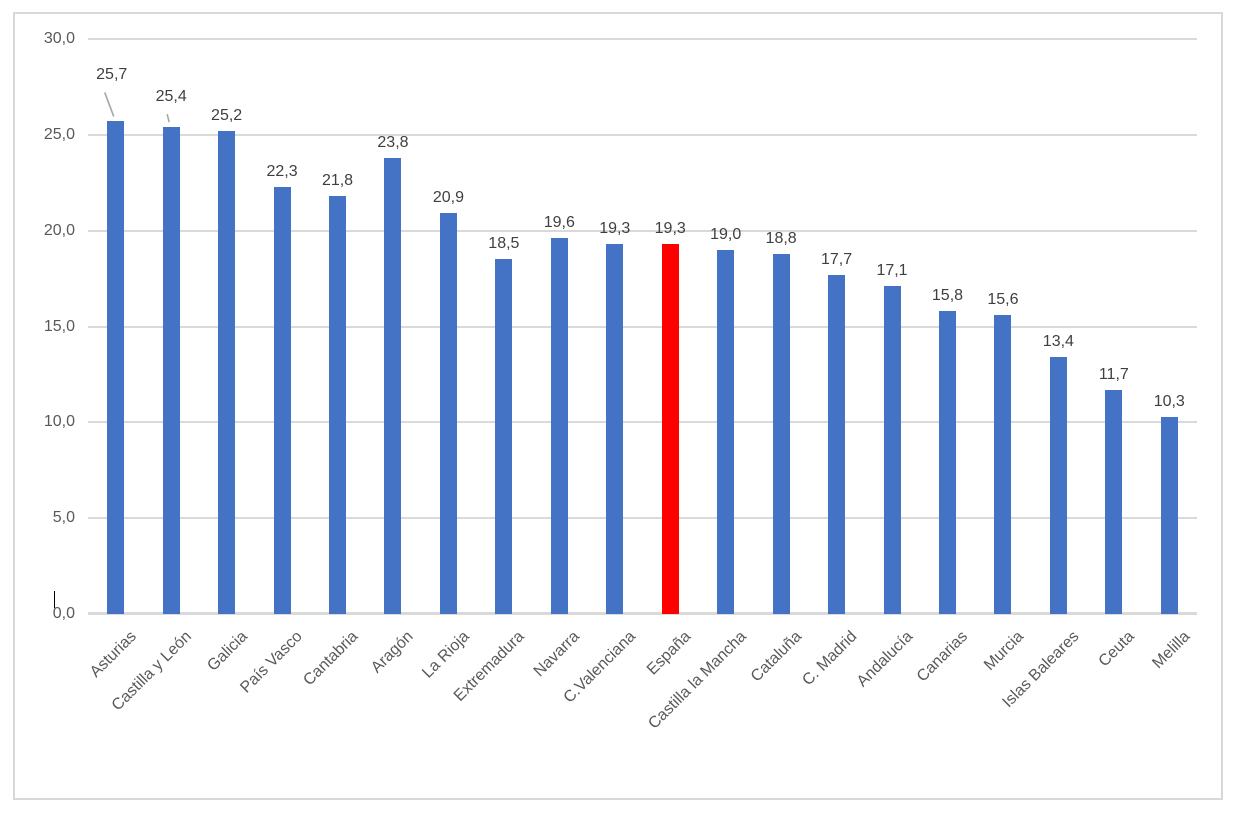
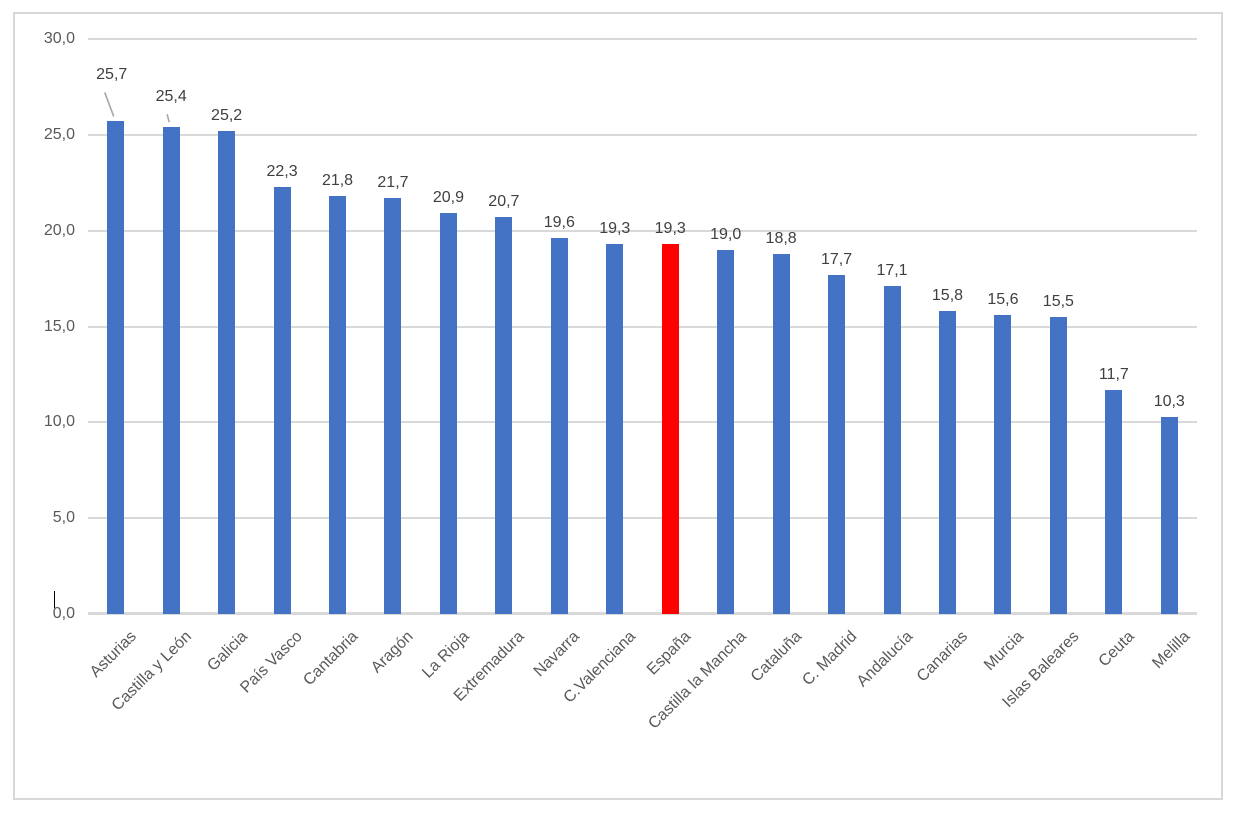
Aragón: 23,8 -> 21,7
Extremadura: 18,5 -> 20,7
Islas Baleares: 13,4 -> 15,5
